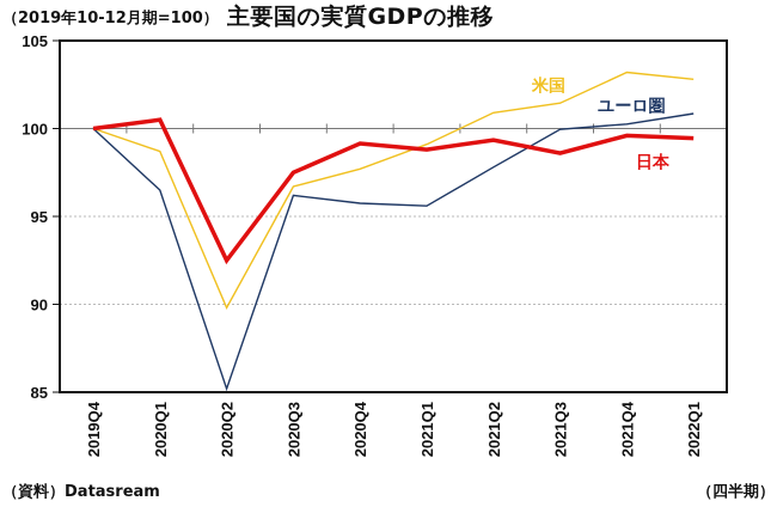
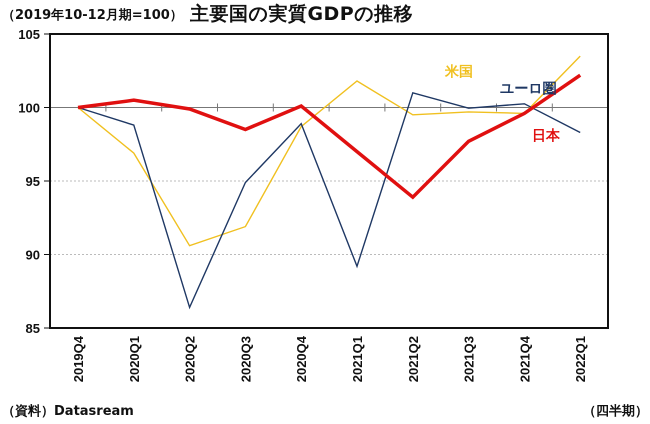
米国/2020Q1: 98.7 -> 96.9
ユーロ圏/2020Q1: 96.5 -> 98.8
米国/2020Q2: 89.8 -> 90.6
ユーロ圏/2020Q2: 85.2 -> 86.4
日本/2020Q2: 92.5 -> 99.9
米国/2020Q3: 96.7 -> 91.9
ユーロ圏/2020Q3: 96.2 -> 94.9
日本/2020Q3: 97.5 -> 98.5
米国/2020Q4: 97.7 -> 98.7
ユーロ圏/2020Q4: 95.8 -> 98.9
日本/2020Q4: 99.2 -> 100.1
米国/2021Q1: 99.1 -> 101.8
ユーロ圏/2021Q1: 95.6 -> 89.2
日本/2021Q1: 98.8 -> 97.0
米国/2021Q2: 100.9 -> 99.5
ユーロ圏/2021Q2: 97.8 -> 101.0
日本/2021Q2: 99.3 -> 93.9
米国/2021Q3: 101.5 -> 99.7
日本/2021Q3: 98.6 -> 97.7
米国/2021Q4: 103.2 -> 99.6
米国/2022Q1: 102.8 -> 103.5
ユーロ圏/2022Q1: 100.8 -> 98.3
日本/2022Q1: 99.5 -> 102.2
